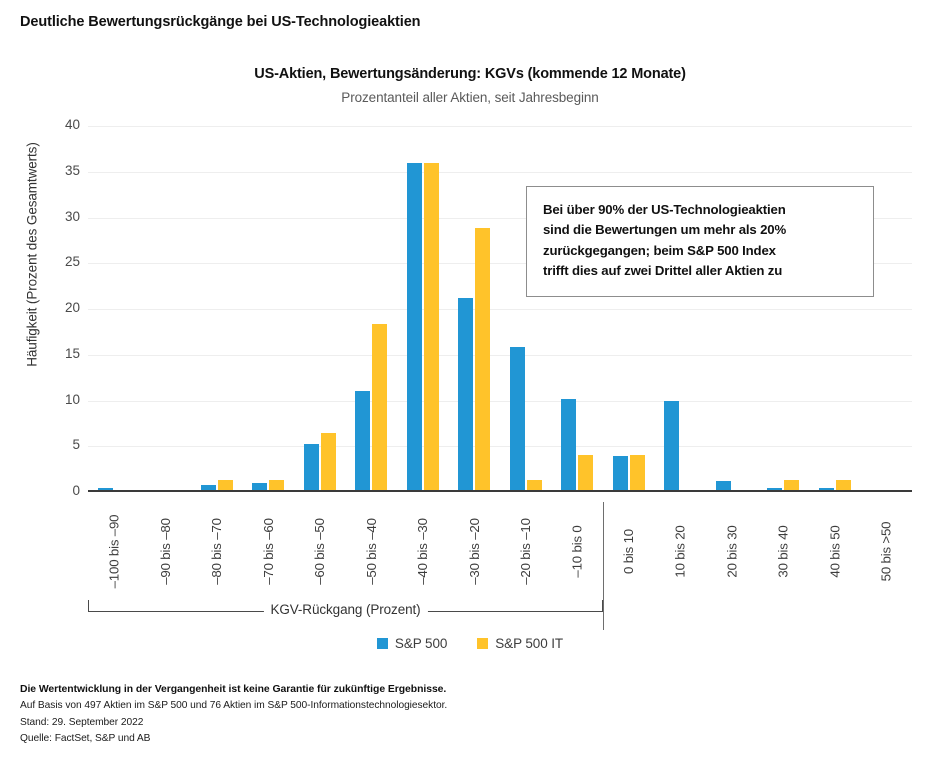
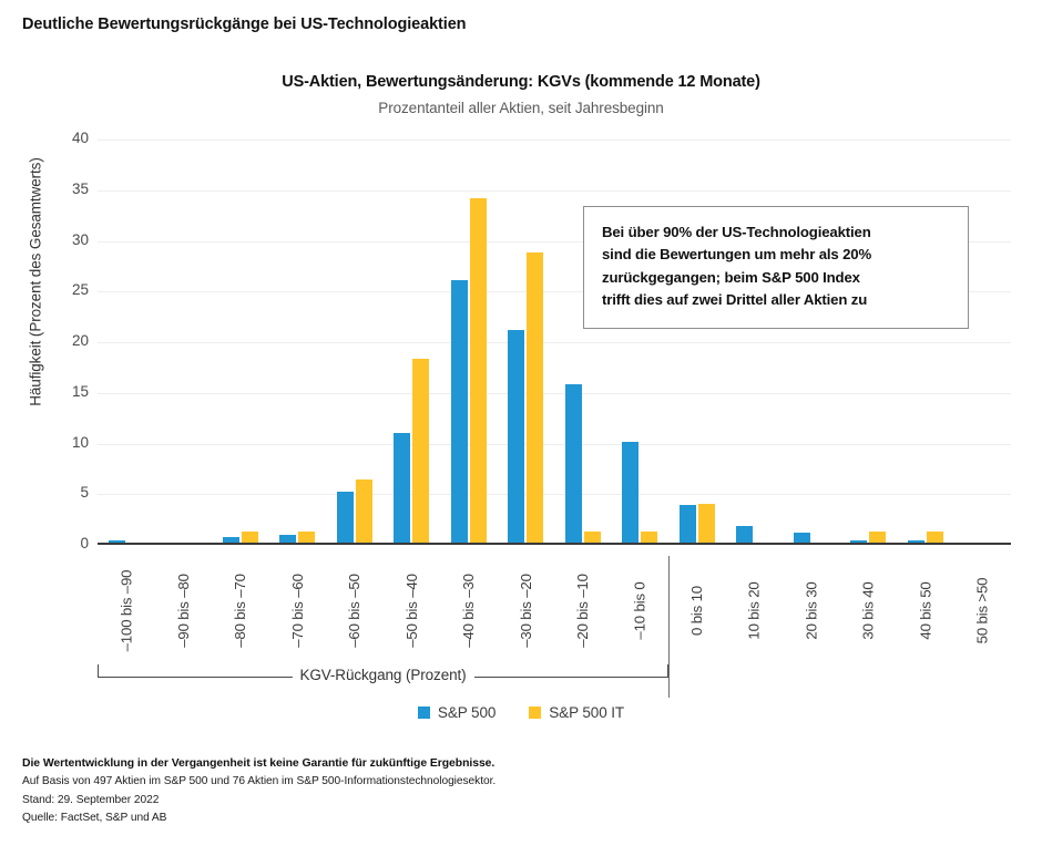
S&P 500/–40 bis –30: 36 -> 26
S&P 500 IT/–40 bis –30: 36 -> 34
S&P 500 IT/–10 bis 0: 4 -> 1
S&P 500/10 bis 20: 10 -> 2
